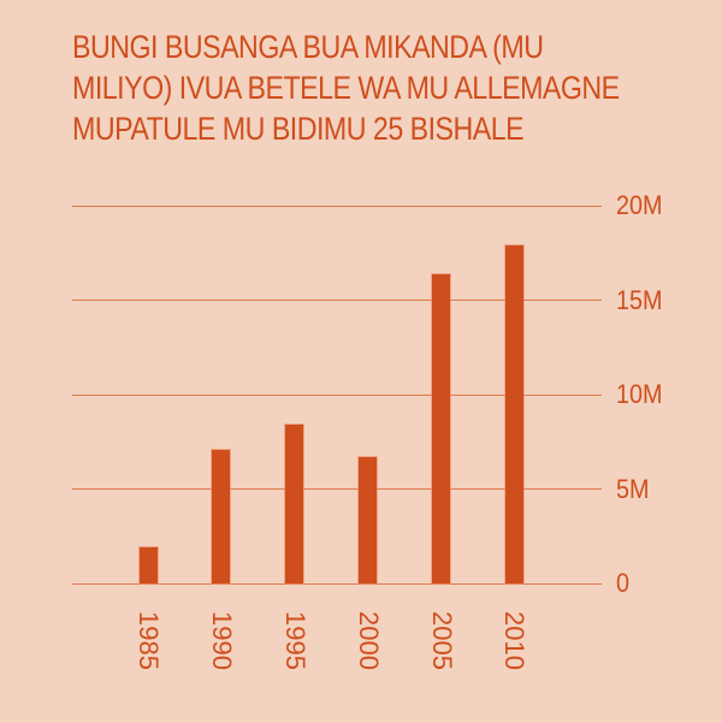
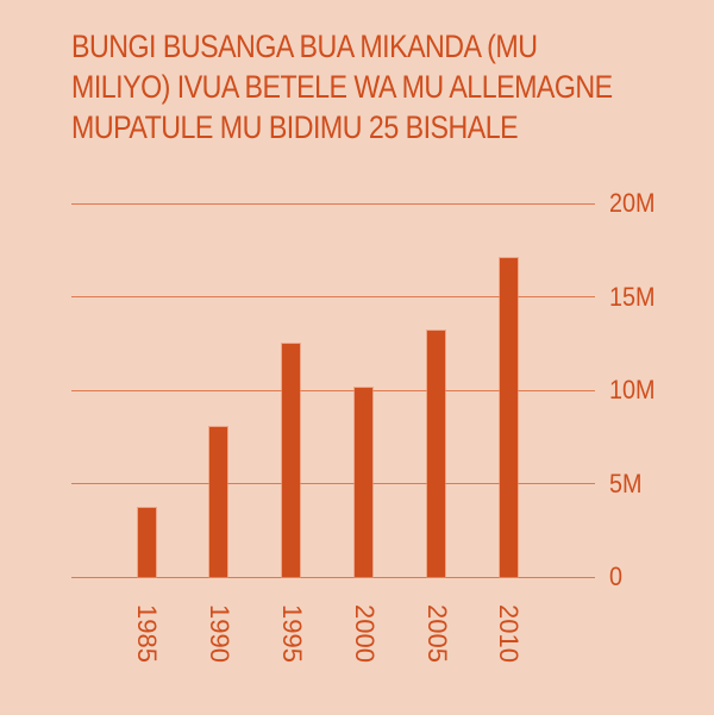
1985: 1.9M -> 3.7M
1990: 7.1M -> 8.0M
1995: 8.4M -> 12.5M
2000: 6.7M -> 10.1M
2005: 16.4M -> 13.2M
2010: 17.9M -> 17.1M
